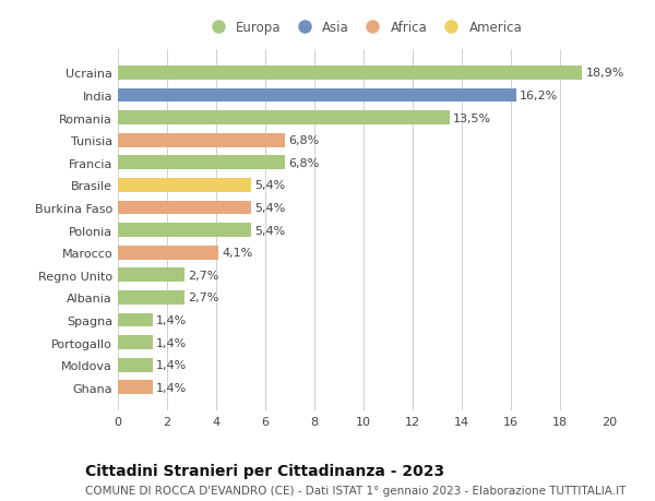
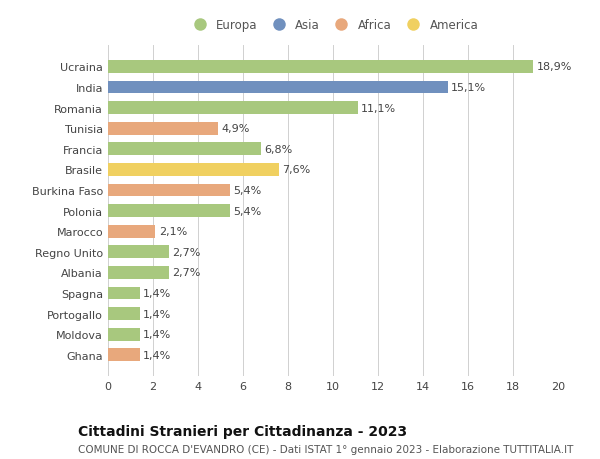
India: 16,2% -> 15,1%
Romania: 13,5% -> 11,1%
Tunisia: 6,8% -> 4,9%
Brasile: 5,4% -> 7,6%
Marocco: 4,1% -> 2,1%
